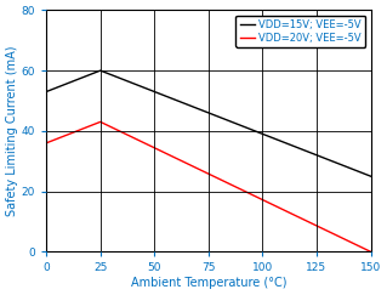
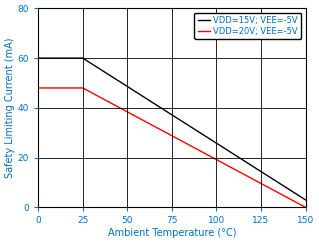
VDD=15V; VEE=-5V/0: 53 -> 60
VDD=20V; VEE=-5V/0: 36 -> 48
VDD=20V; VEE=-5V/25: 43 -> 48
VDD=15V; VEE=-5V/150: 25 -> 3
